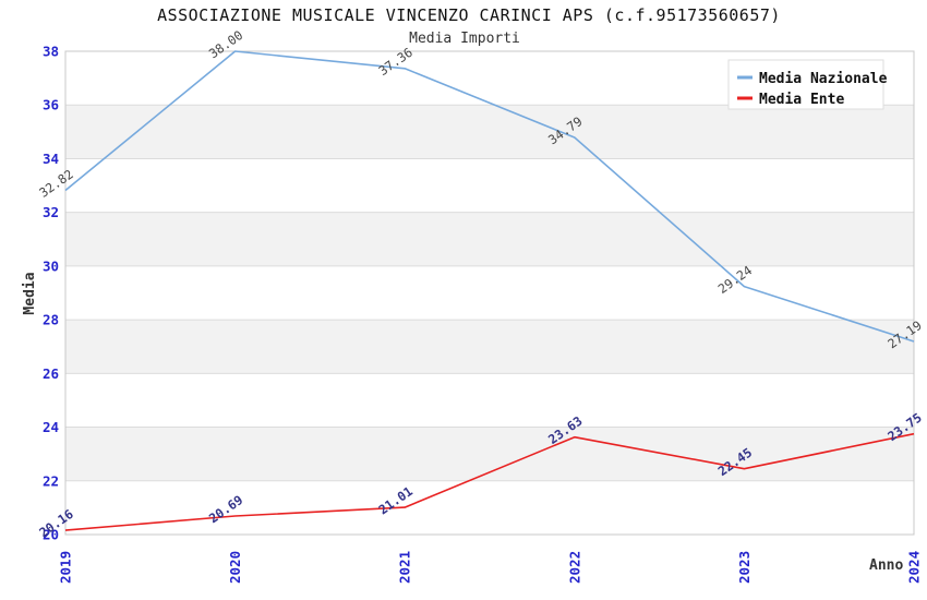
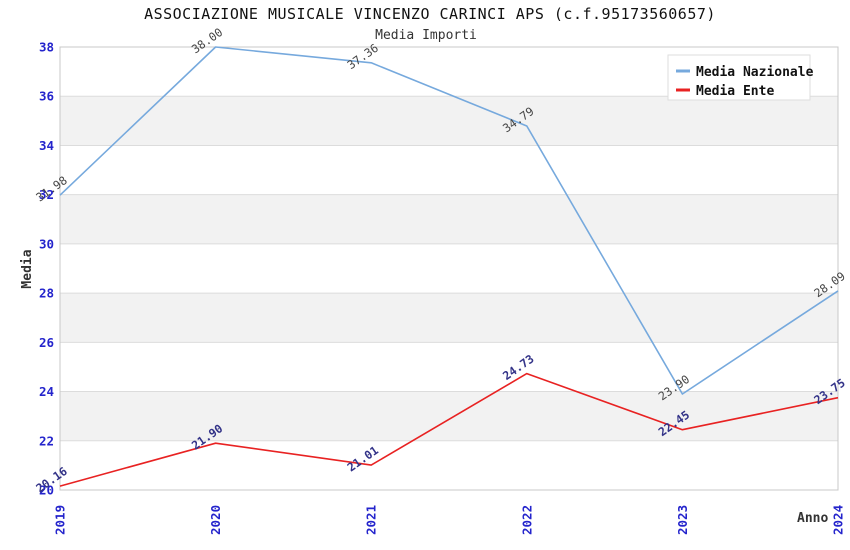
Media Nazionale/2019: 32.82 -> 31.98
Media Ente/2020: 20.69 -> 21.90
Media Ente/2022: 23.63 -> 24.73
Media Nazionale/2023: 29.24 -> 23.90
Media Nazionale/2024: 27.19 -> 28.09
